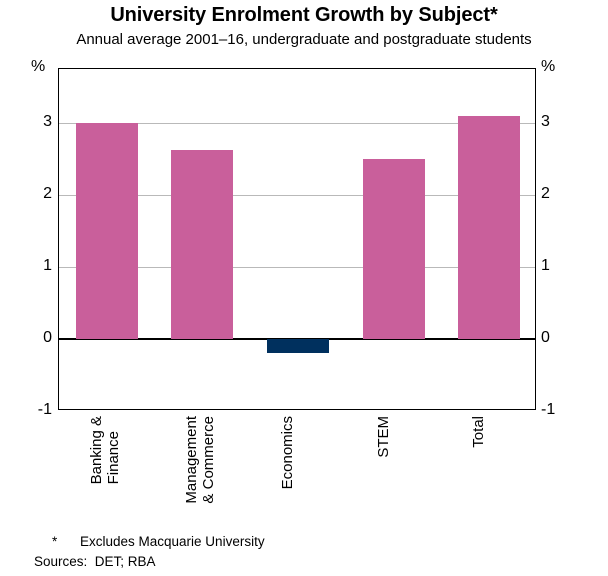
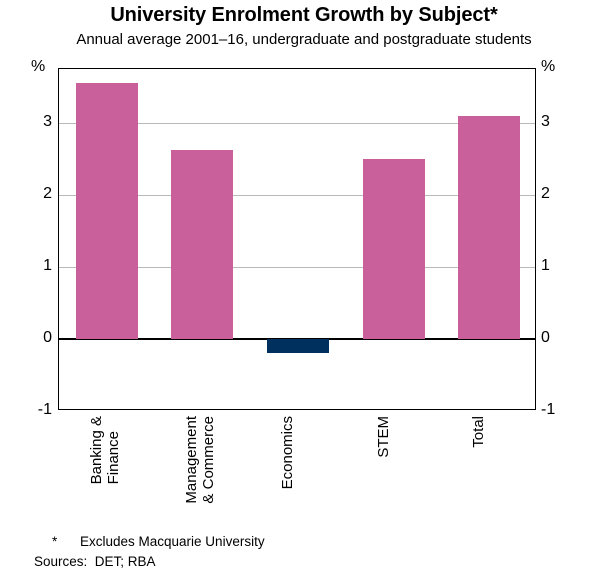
Banking & Finance: 3.0 -> 3.5
